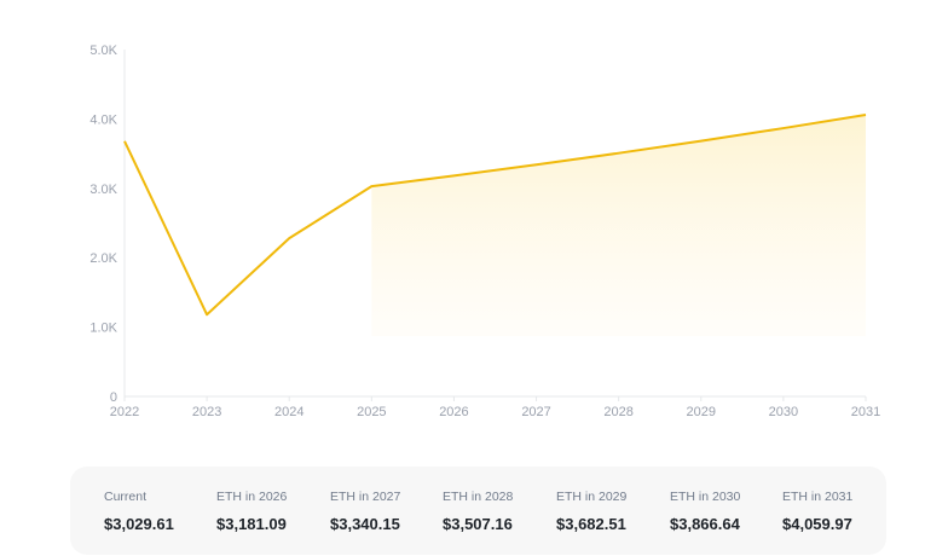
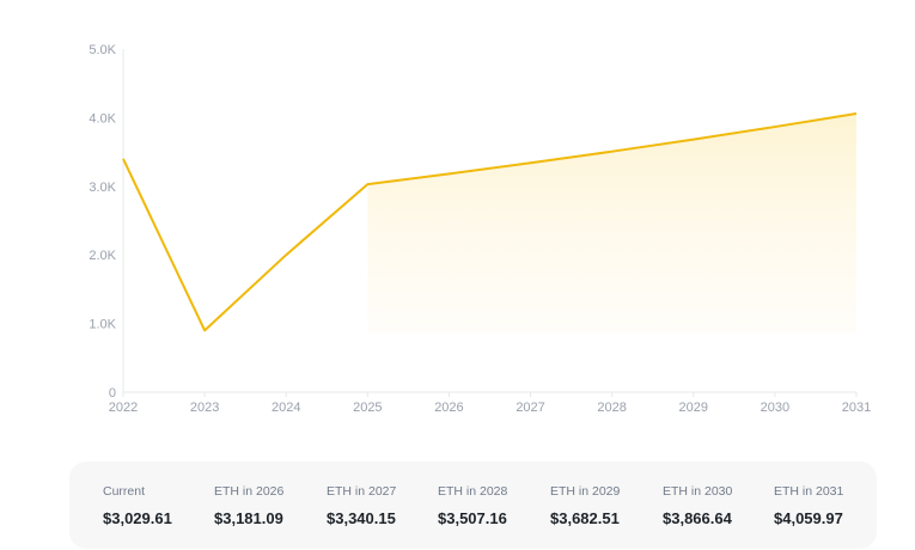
2022: 3.7K -> 3.4K
2023: 1.2K -> 0.9K
2024: 2.3K -> 2.0K
